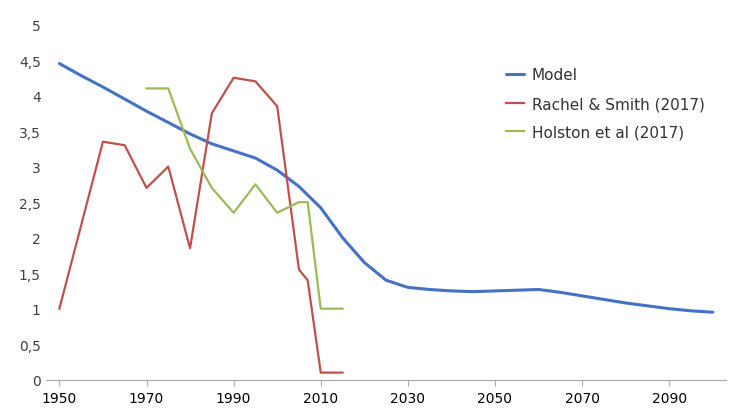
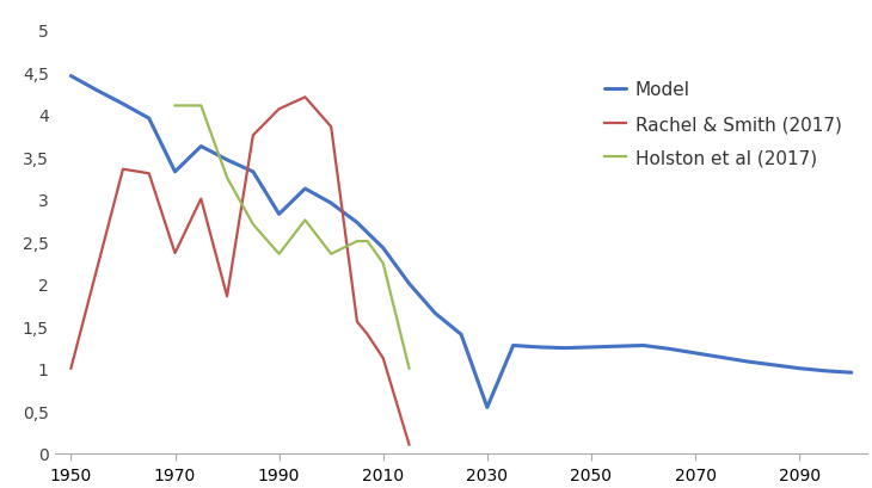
Model/1970: 3,78 -> 3,32
Rachel & Smith (2017)/1970: 2,70 -> 2,36
Model/1990: 3,22 -> 2,82
Rachel & Smith (2017)/1990: 4,25 -> 4,06
Rachel & Smith (2017)/2010: 0,10 -> 1,12
Holston et al (2017)/2010: 1,00 -> 2,24
Model/2030: 1,30 -> 0,54
